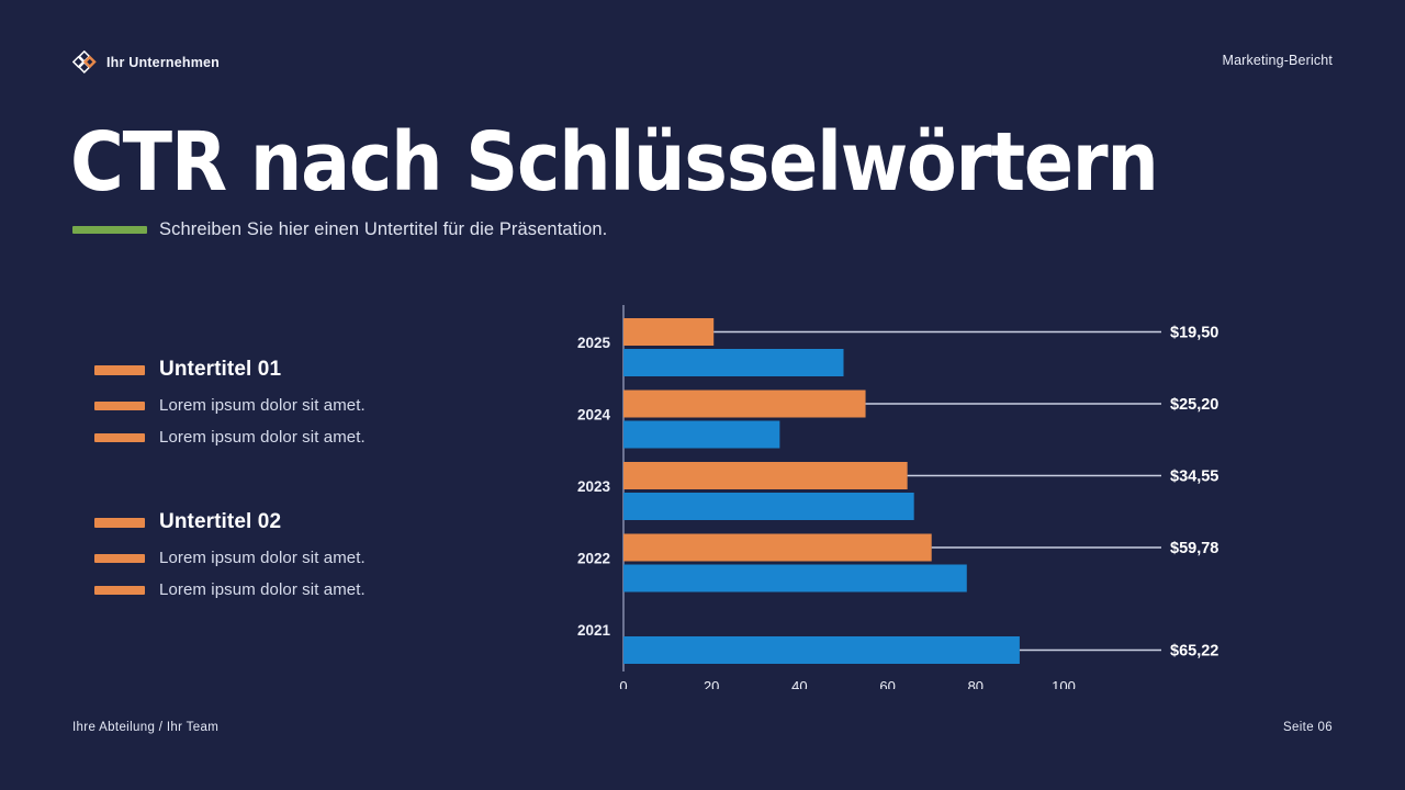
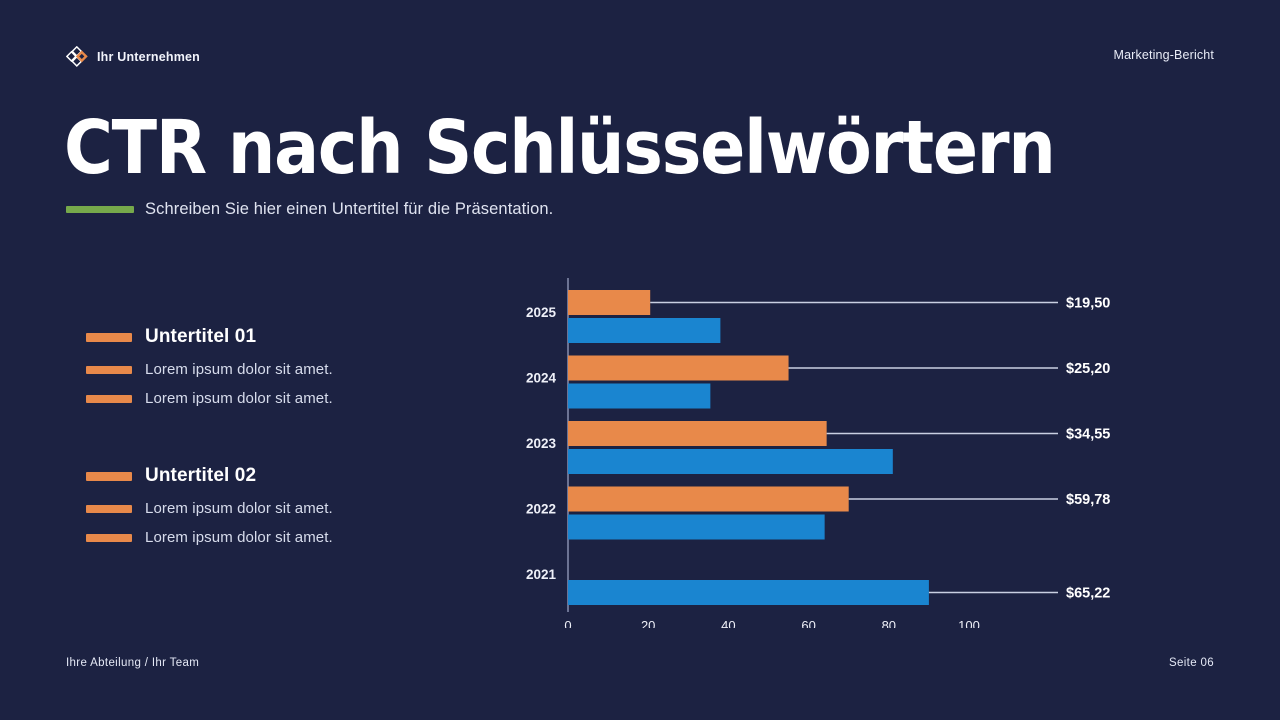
Untertitel 02/2025: 50 -> 38
Untertitel 02/2023: 66 -> 81
Untertitel 02/2022: 78 -> 64
